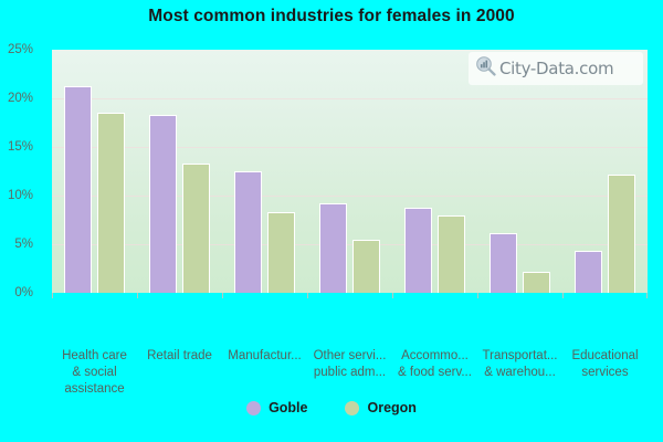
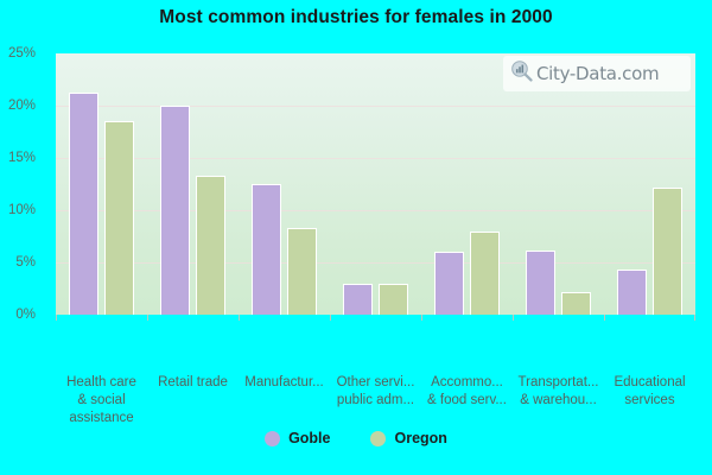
Goble/Retail trade: 18% -> 20%
Goble/Other servi... public adm...: 9% -> 3%
Oregon/Other servi... public adm...: 5% -> 3%
Goble/Accommo... & food serv...: 9% -> 6%
